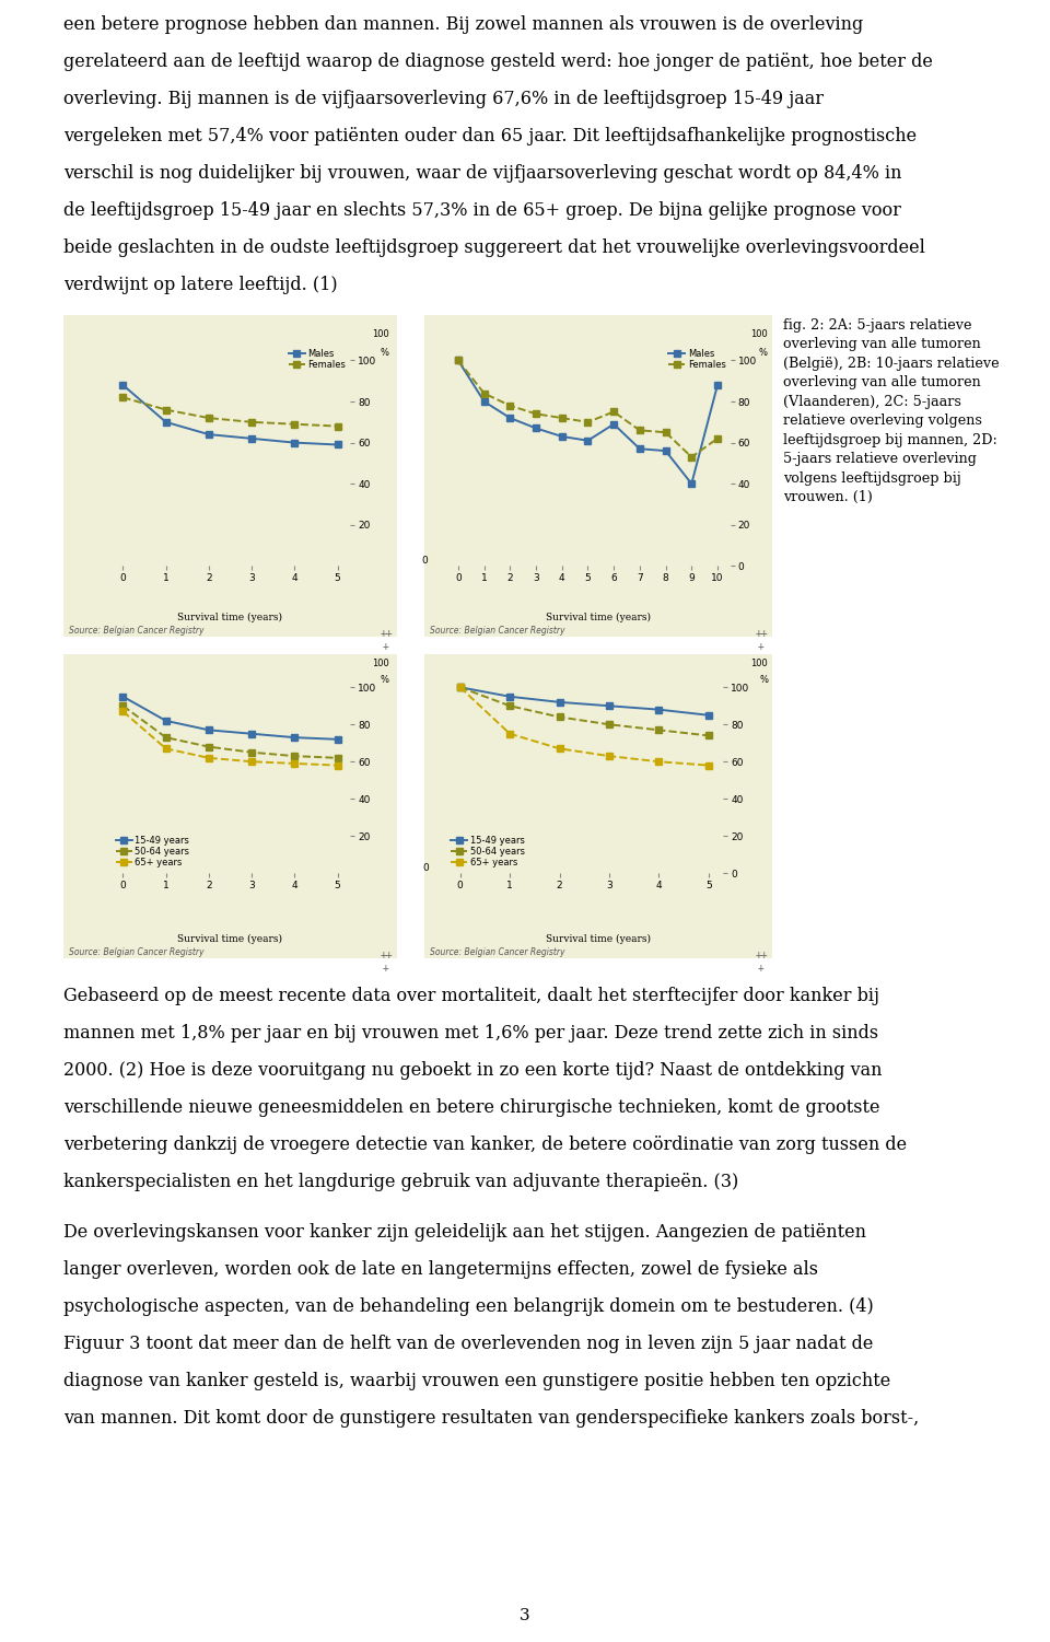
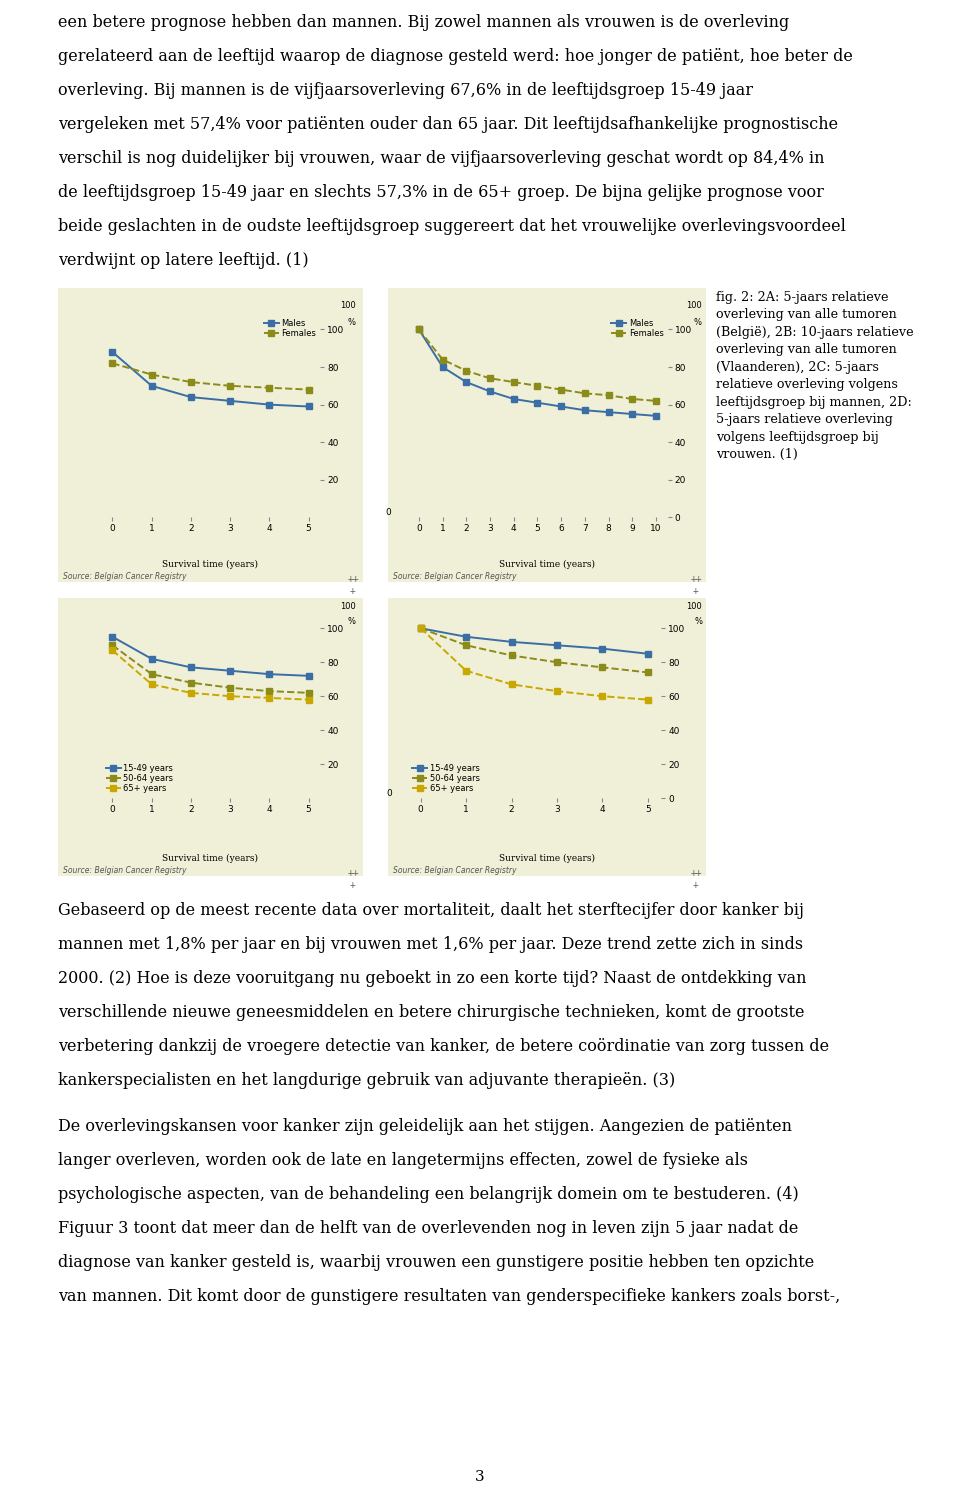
Males/6: 69 -> 59
Females/6: 75 -> 68
Males/9: 40 -> 55
Females/9: 53 -> 63
Males/10: 88 -> 54
